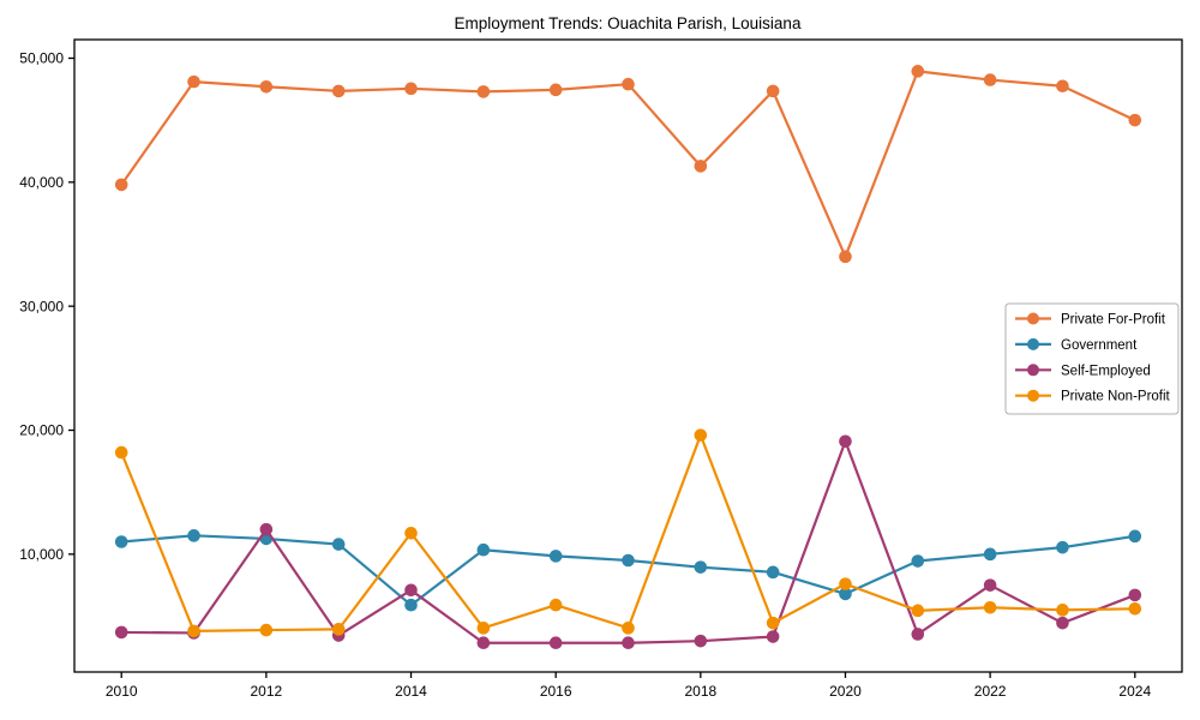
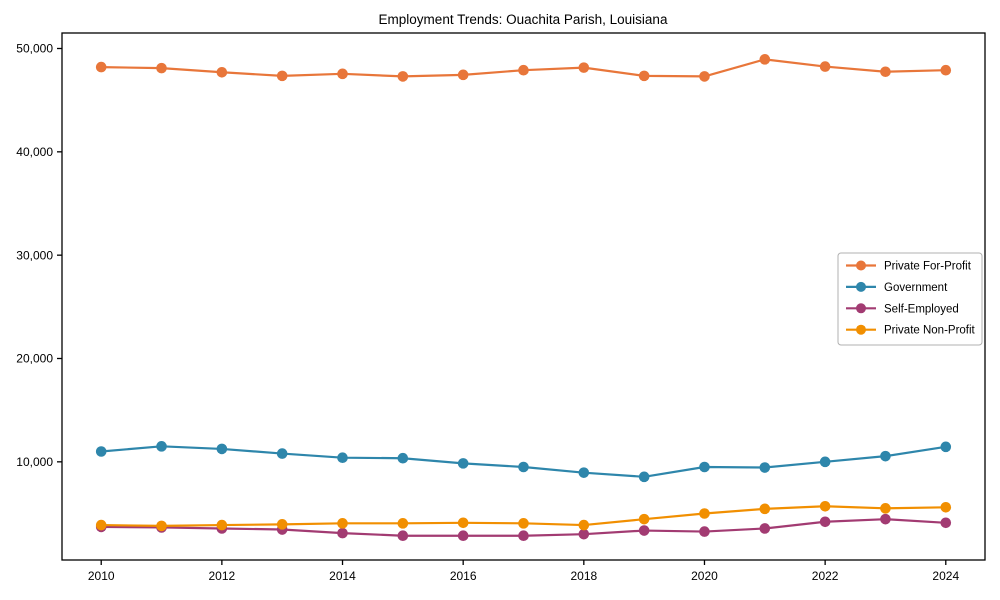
Private For-Profit/2010: 39800 -> 48200
Private Non-Profit/2010: 18200 -> 3900
Self-Employed/2012: 12000 -> 3600
Government/2014: 5900 -> 10400
Self-Employed/2014: 7100 -> 3100
Private Non-Profit/2014: 11700 -> 4000
Private Non-Profit/2016: 5900 -> 4100
Private For-Profit/2018: 41300 -> 48200
Private Non-Profit/2018: 19600 -> 3900
Private For-Profit/2020: 34000 -> 47300
Government/2020: 6800 -> 9500
Self-Employed/2020: 19100 -> 3200
Private Non-Profit/2020: 7600 -> 5000
Self-Employed/2022: 7500 -> 4200
Private For-Profit/2024: 45000 -> 47900
Self-Employed/2024: 6700 -> 4100
